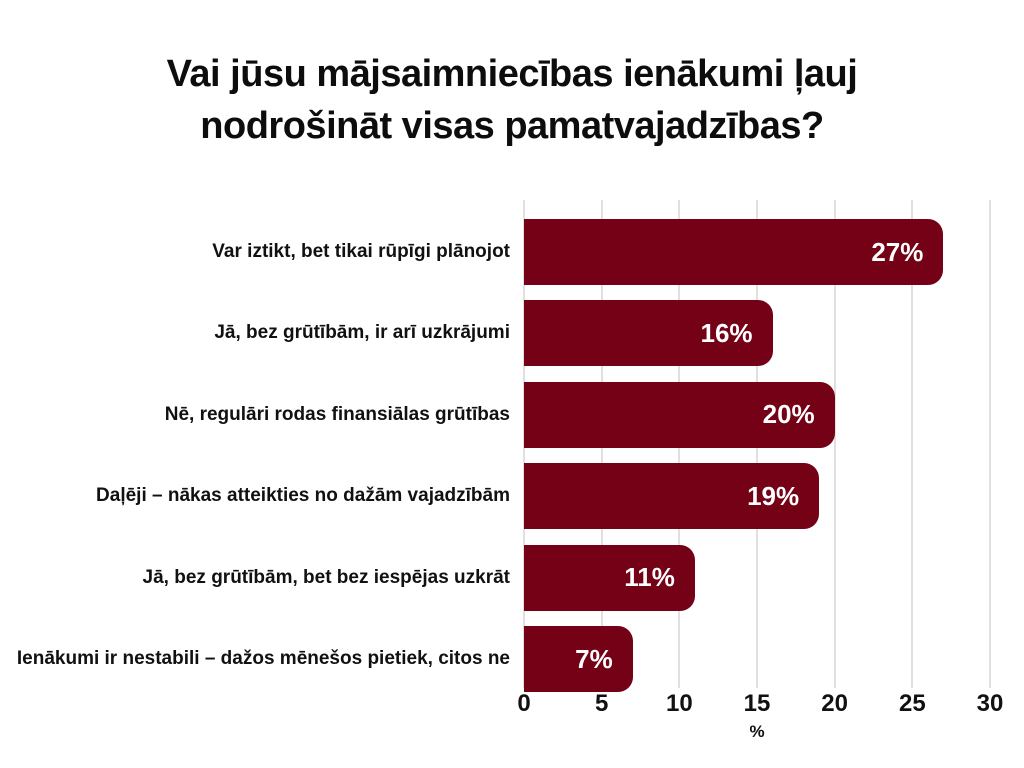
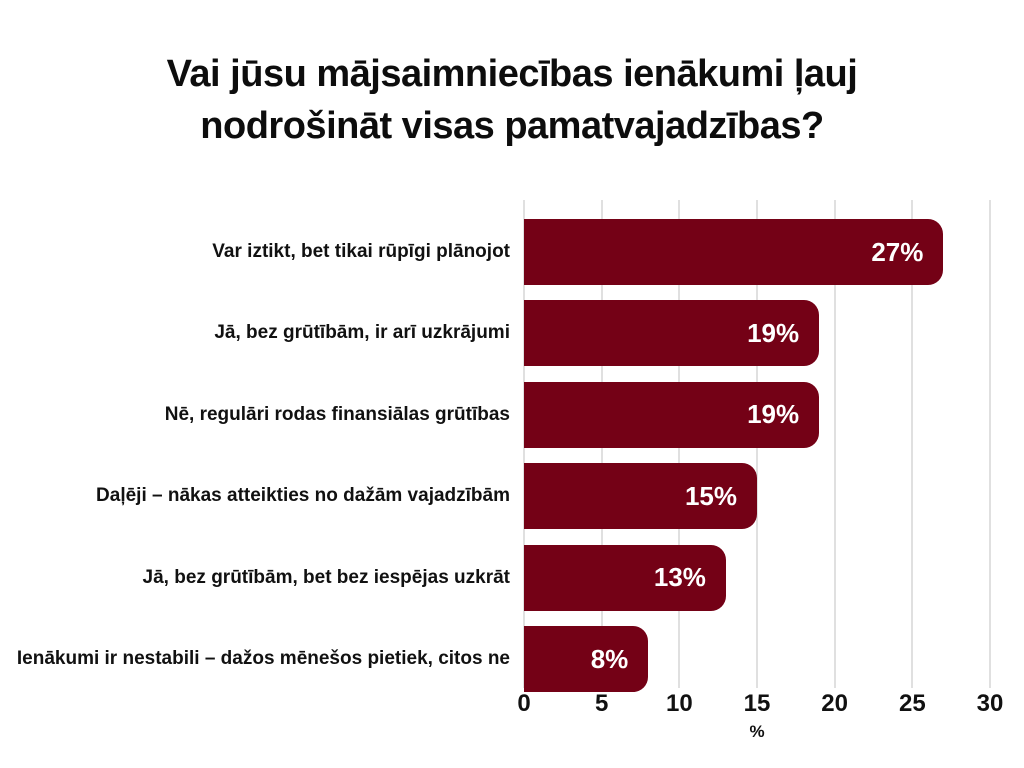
Jā, bez grūtībām, ir arī uzkrājumi: 16% -> 19%
Nē, regulāri rodas finansiālas grūtības: 20% -> 19%
Daļēji – nākas atteikties no dažām vajadzībām: 19% -> 15%
Jā, bez grūtībām, bet bez iespējas uzkrāt: 11% -> 13%
Ienākumi ir nestabili – dažos mēnešos pietiek, citos ne: 7% -> 8%
